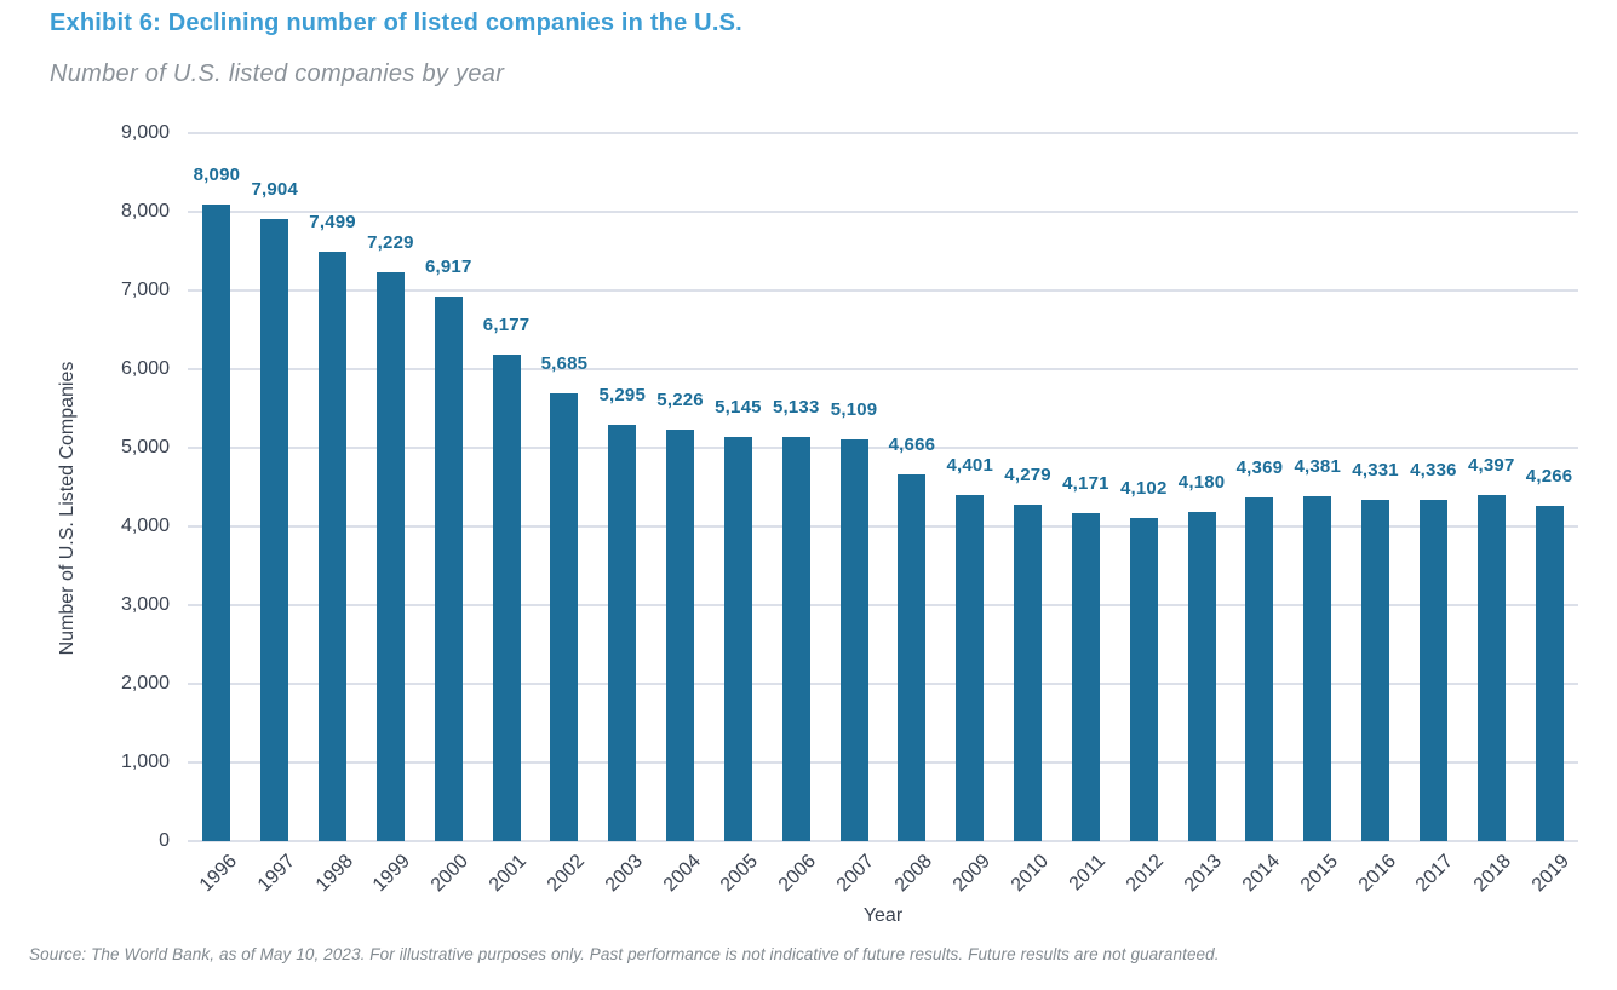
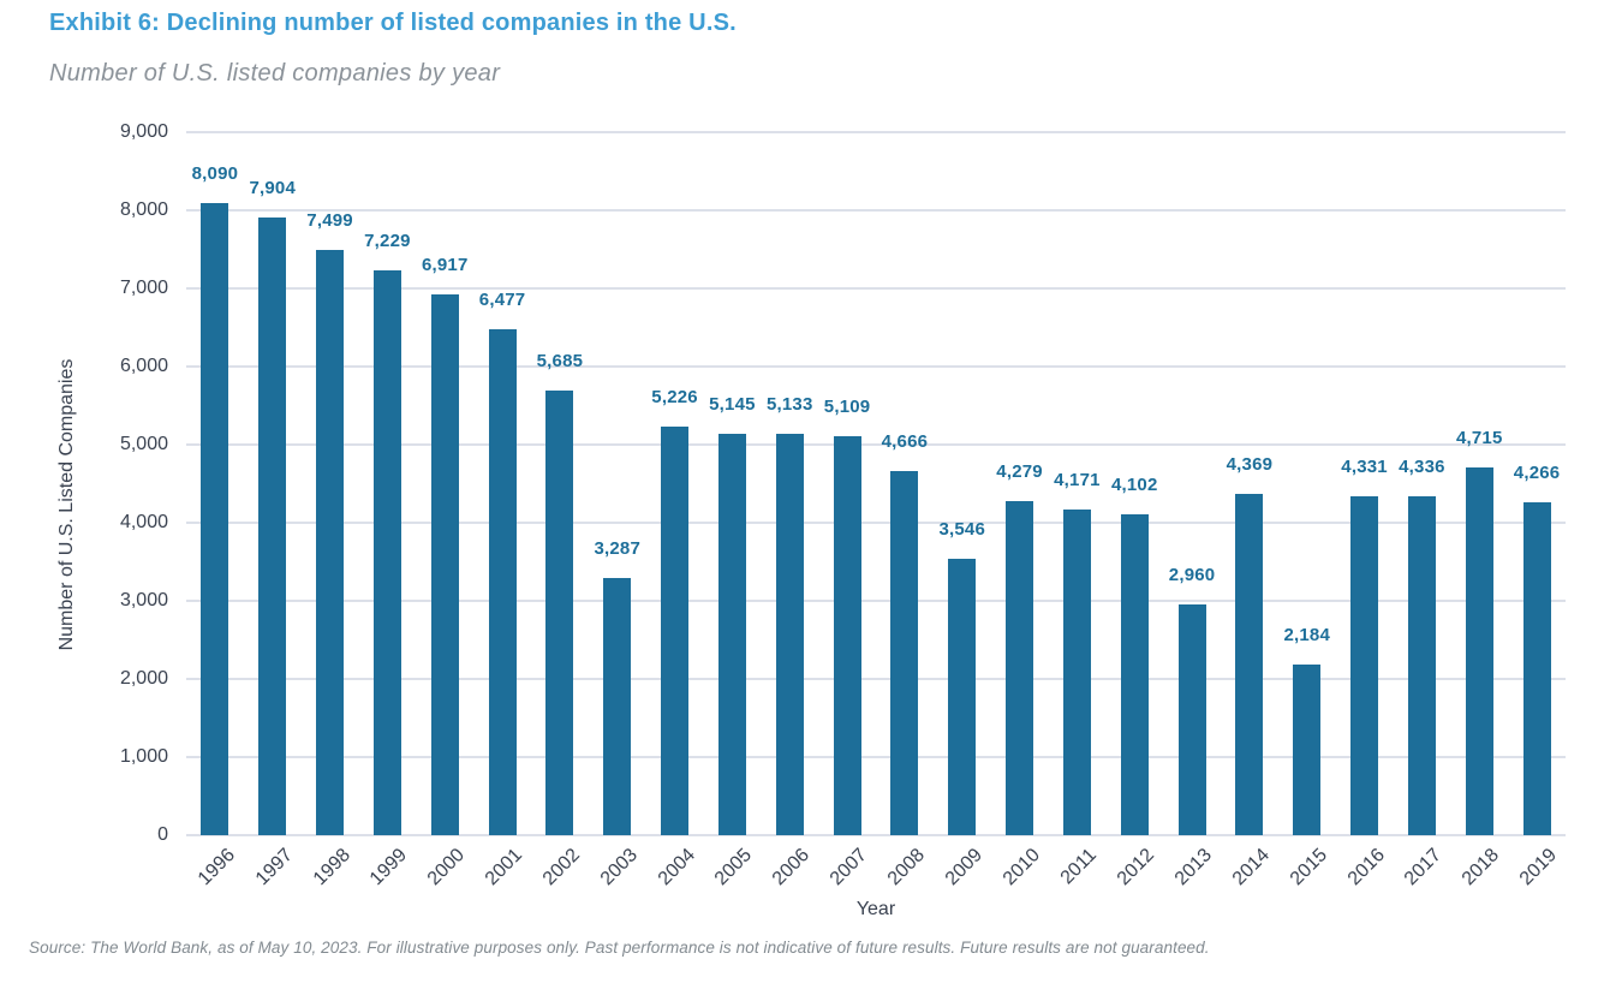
2001: 6,177 -> 6,477
2003: 5,295 -> 3,287
2009: 4,401 -> 3,546
2013: 4,180 -> 2,960
2015: 4,381 -> 2,184
2018: 4,397 -> 4,715
